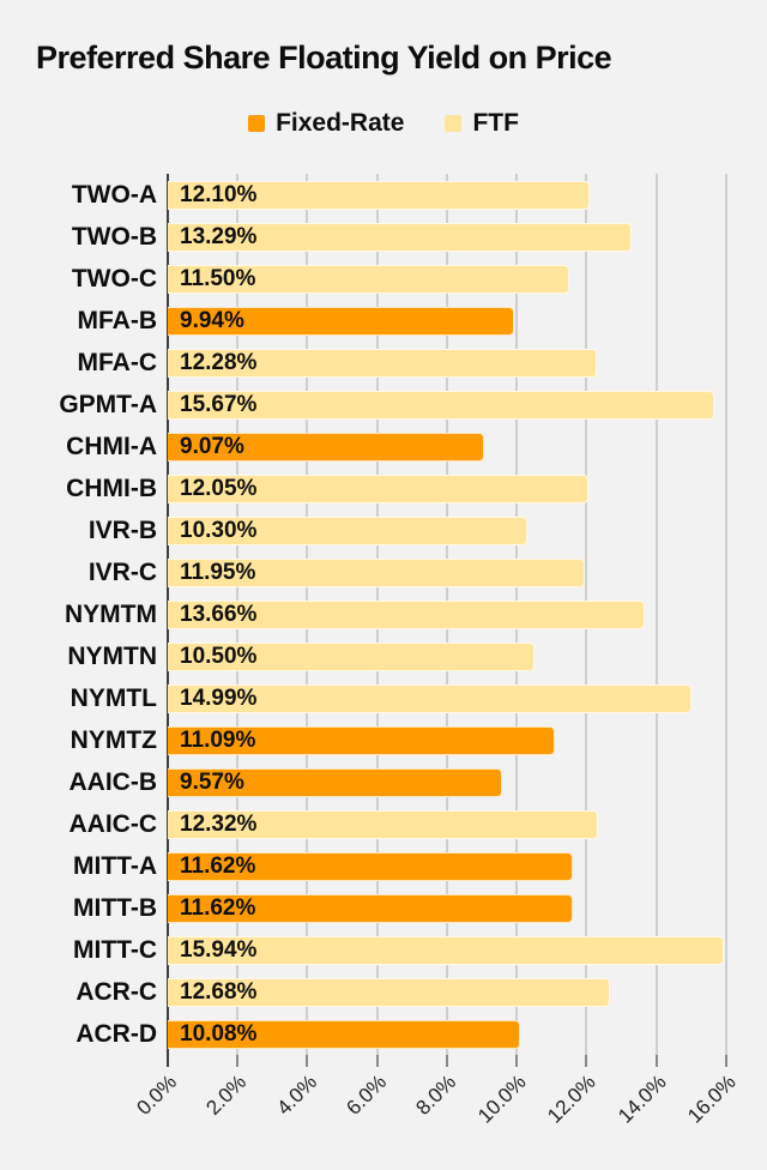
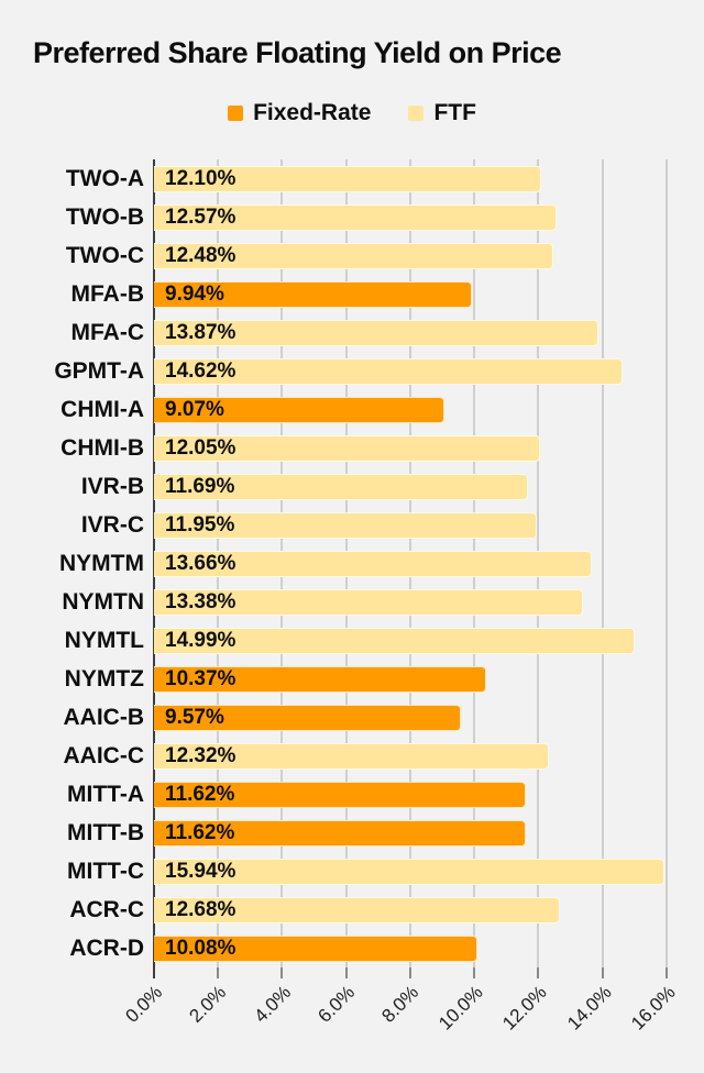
TWO-B: 13.29% -> 12.57%
TWO-C: 11.50% -> 12.48%
MFA-C: 12.28% -> 13.87%
GPMT-A: 15.67% -> 14.62%
IVR-B: 10.30% -> 11.69%
NYMTN: 10.50% -> 13.38%
NYMTZ: 11.09% -> 10.37%
